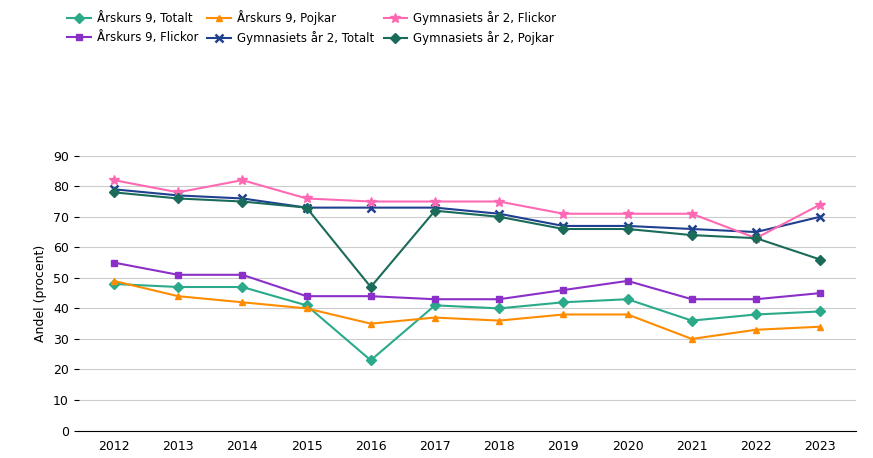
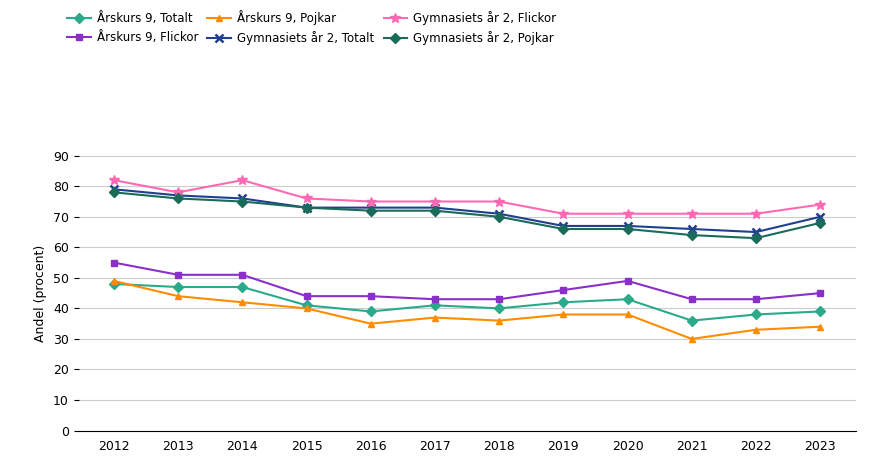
Årskurs 9, Totalt/2016: 23 -> 39
Gymnasiets år 2, Pojkar/2016: 47 -> 72
Gymnasiets år 2, Flickor/2022: 63 -> 71
Gymnasiets år 2, Pojkar/2023: 56 -> 68
